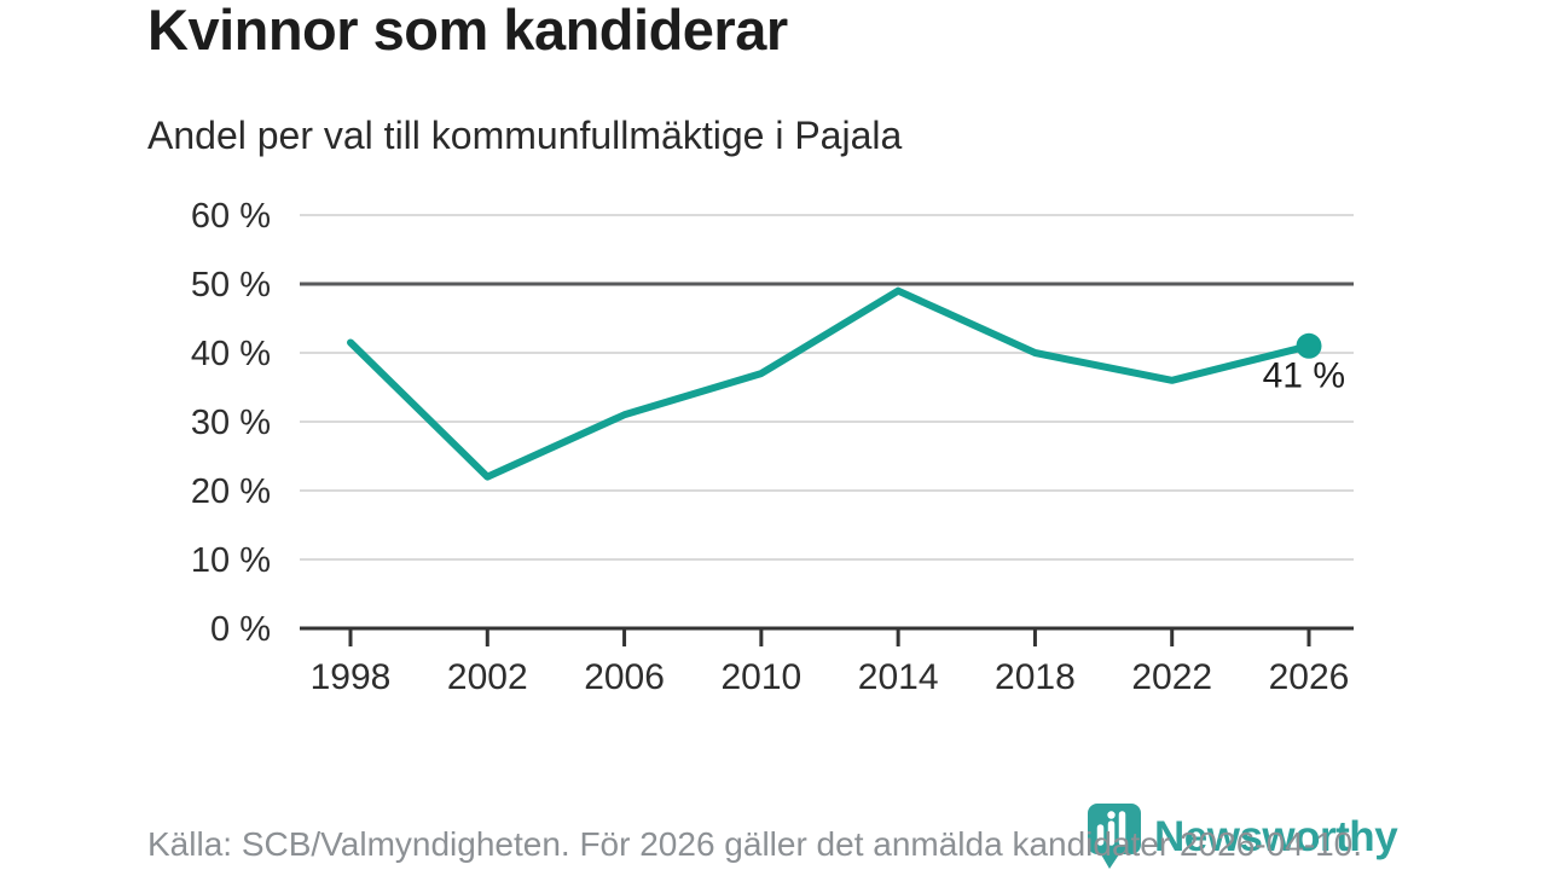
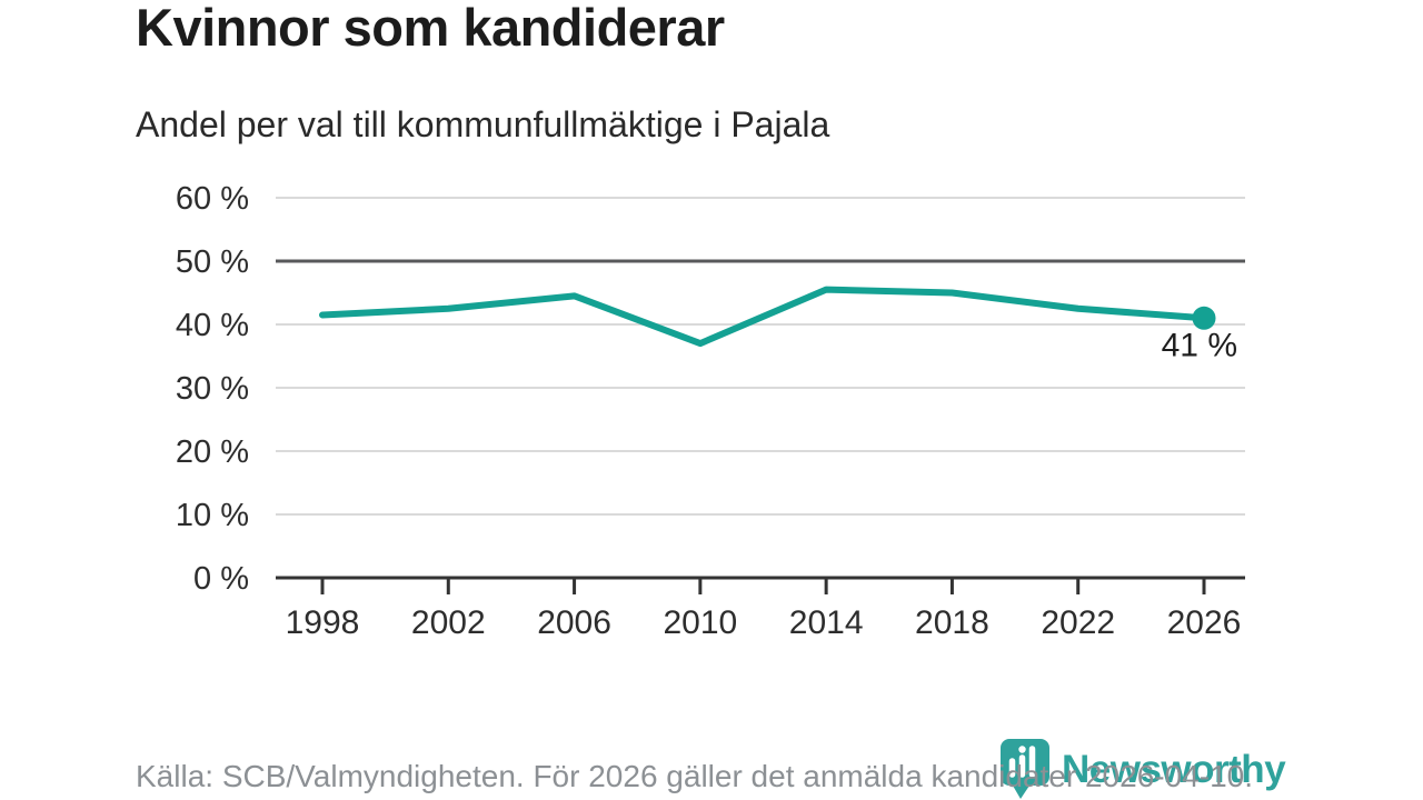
2002: 22% -> 42%
2006: 31% -> 44%
2014: 49% -> 46%
2018: 40% -> 45%
2022: 36% -> 42%
